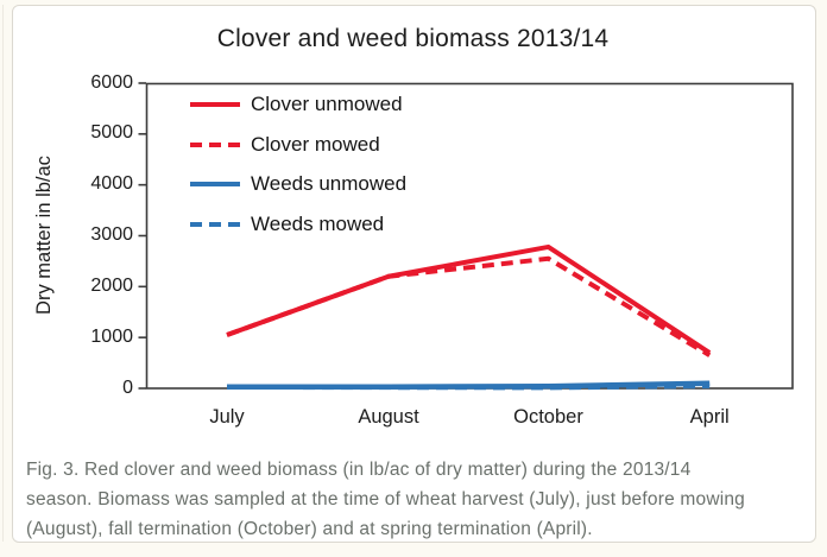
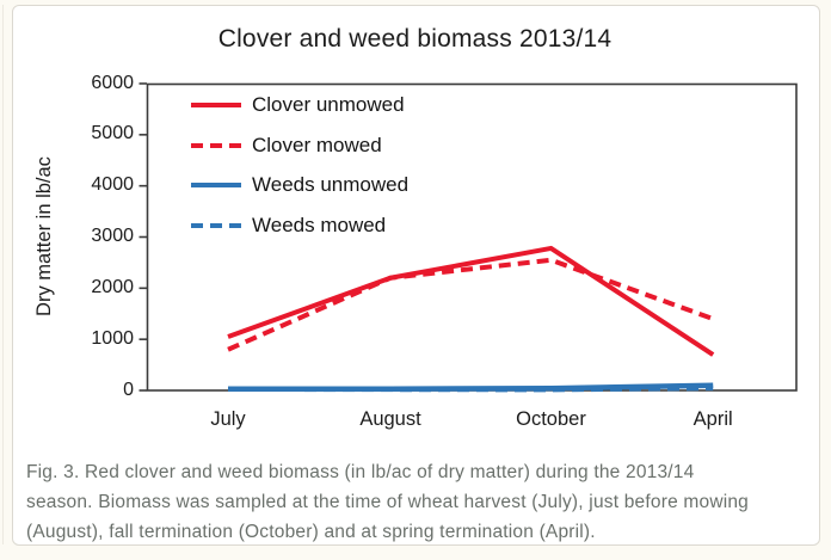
Clover mowed/July: 1000 -> 800
Clover mowed/April: 600 -> 1400
